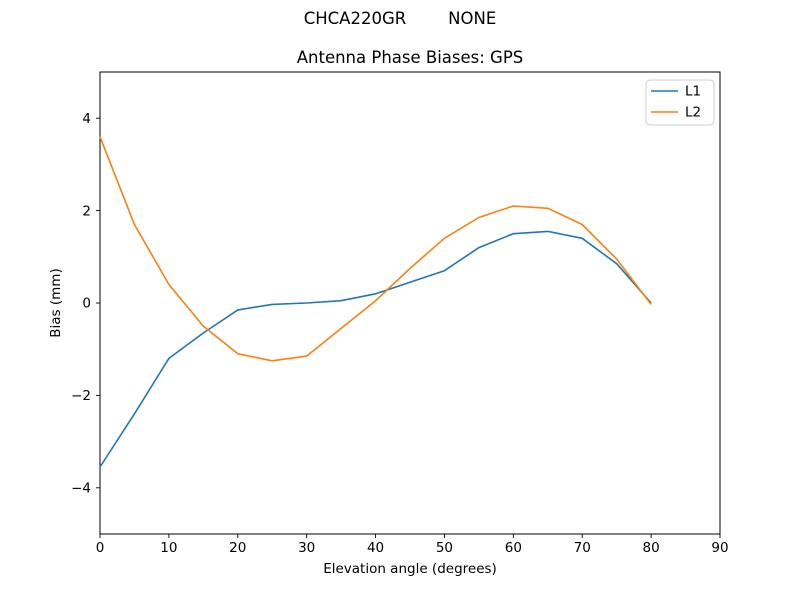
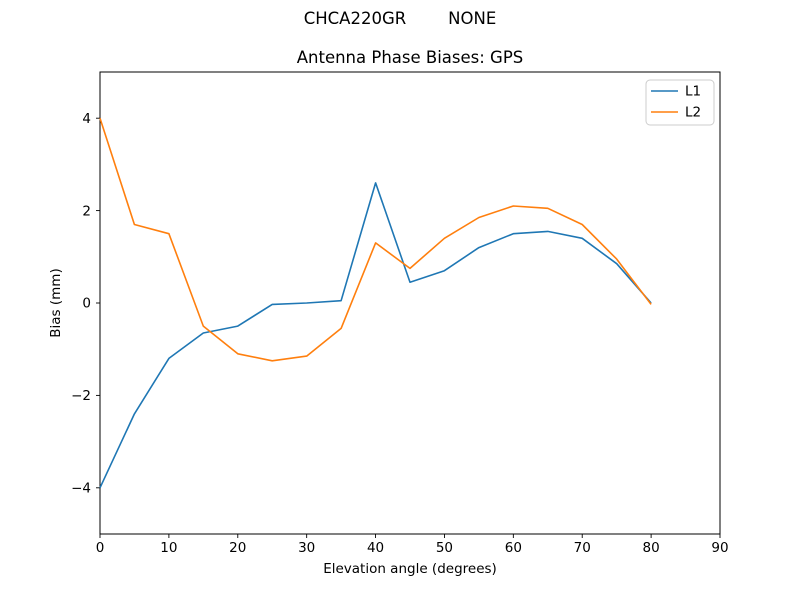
L1/0: -3.5 -> -4.0
L2/0: 3.6 -> 4.0
L2/10: 0.4 -> 1.5
L1/20: -0.1 -> -0.5
L1/40: 0.2 -> 2.6
L2/40: 0.1 -> 1.3
